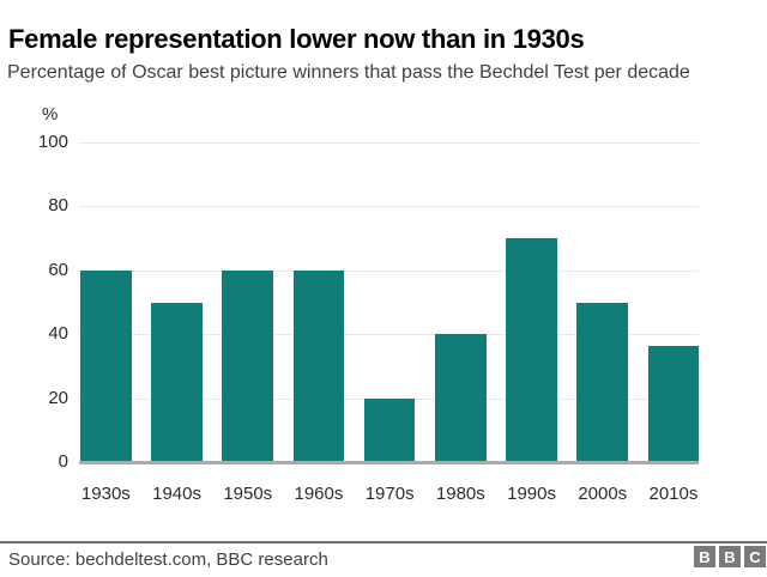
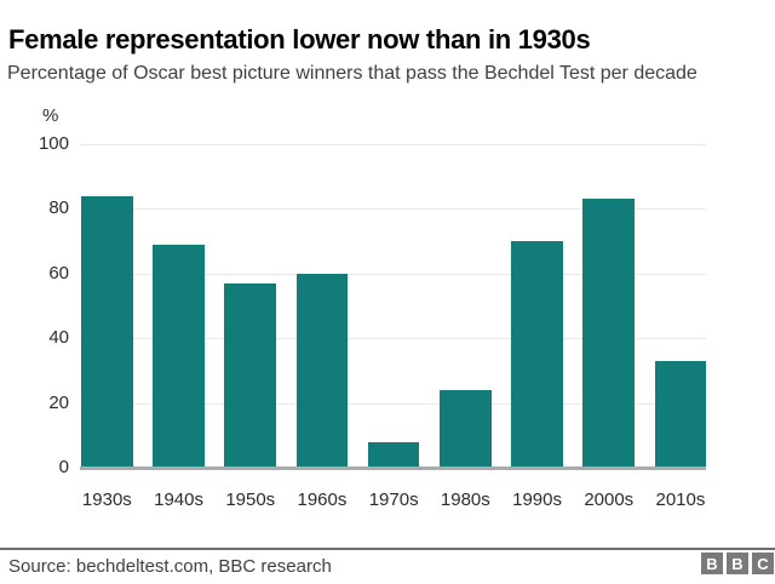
1930s: 60 -> 84
1940s: 50 -> 69
1950s: 60 -> 57
1970s: 20 -> 8
1980s: 40 -> 24
2000s: 50 -> 83
2010s: 36 -> 33
